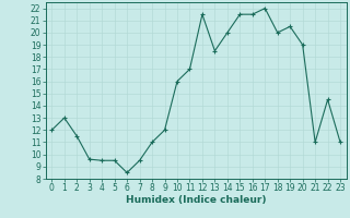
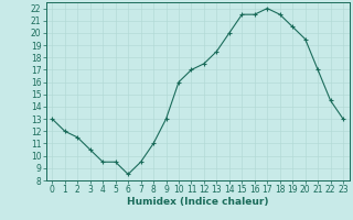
0: 12.0 -> 13.0
1: 13.0 -> 12.0
3: 9.6 -> 10.5
9: 12.0 -> 13.0
12: 21.5 -> 17.5
18: 20.0 -> 21.5
20: 19.0 -> 19.5
21: 11.0 -> 17.0
23: 11.0 -> 13.0
